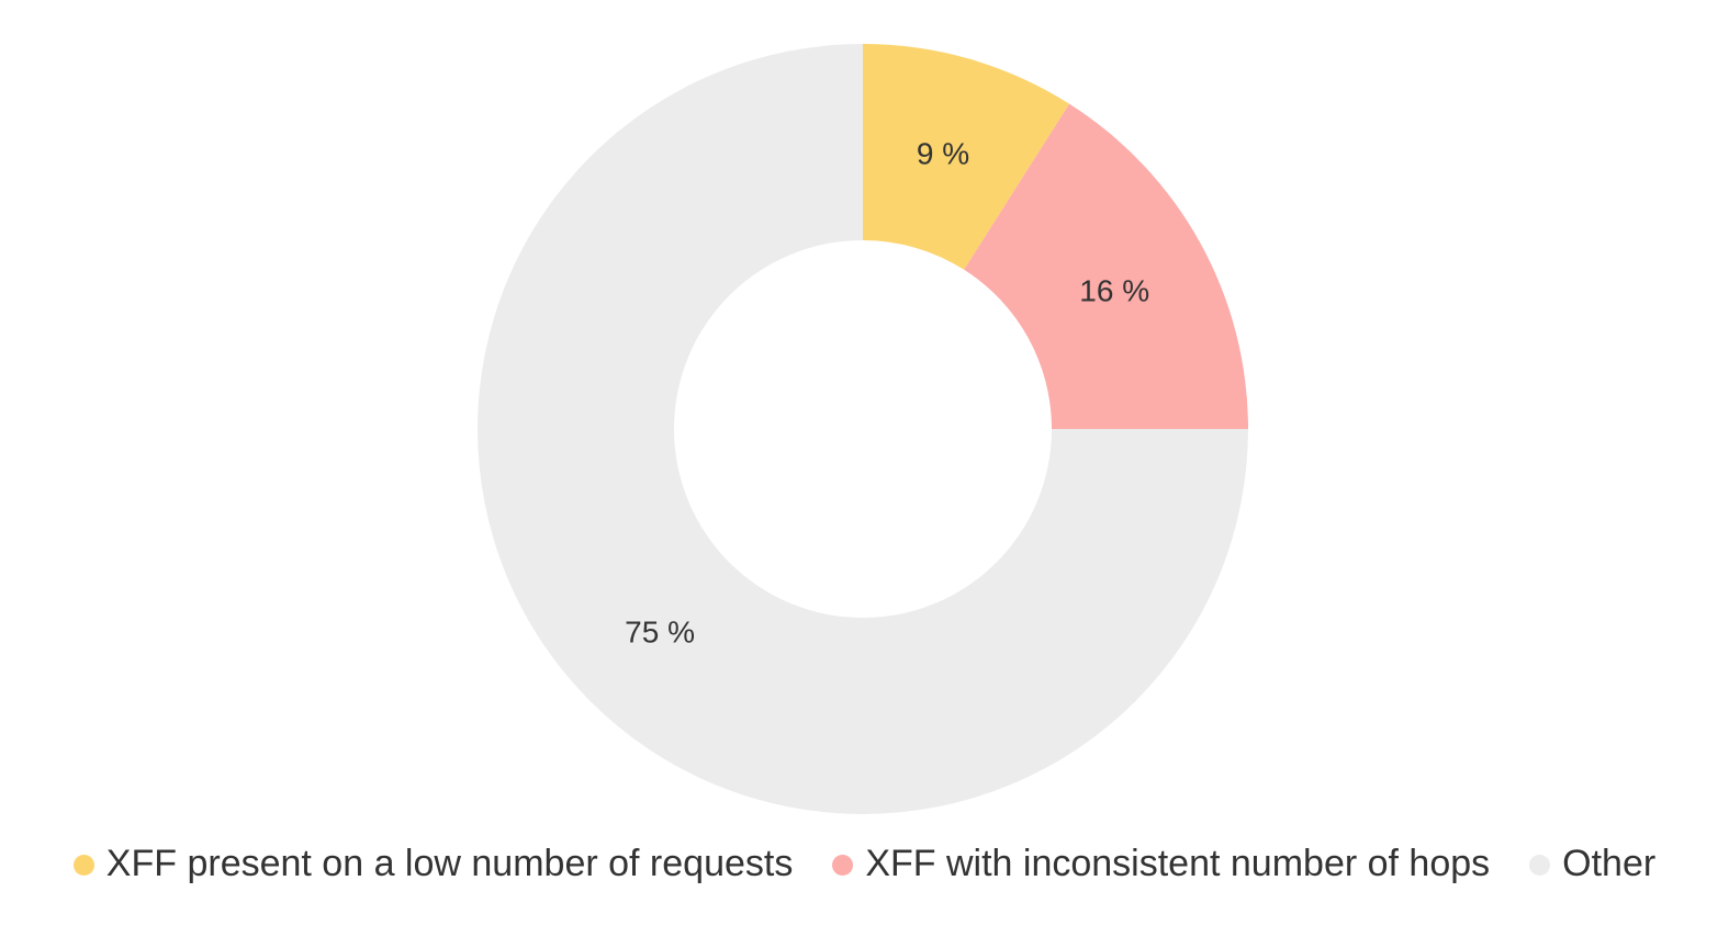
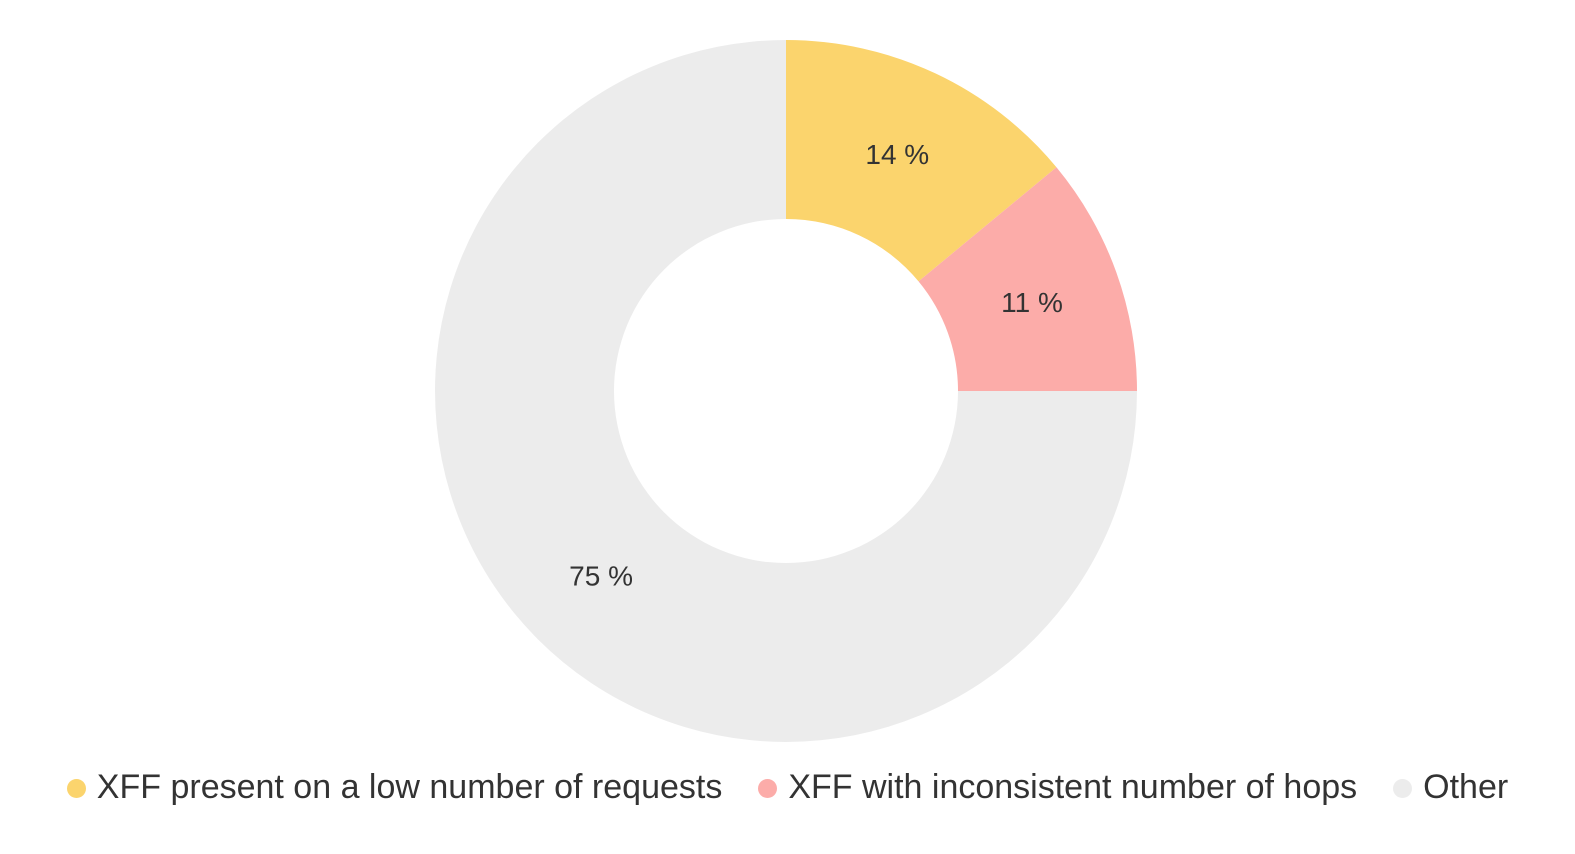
XFF present on a low number of requests: 9 -> 14
XFF with inconsistent number of hops: 16 -> 11
